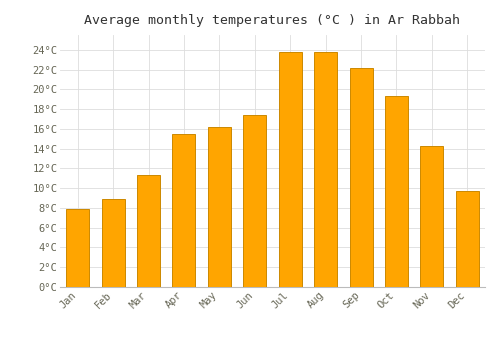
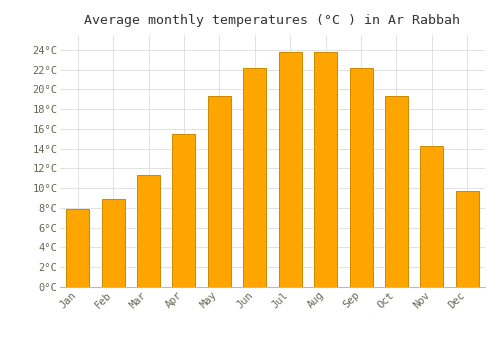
May: 16.2°C -> 19.3°C
Jun: 17.4°C -> 22.2°C
